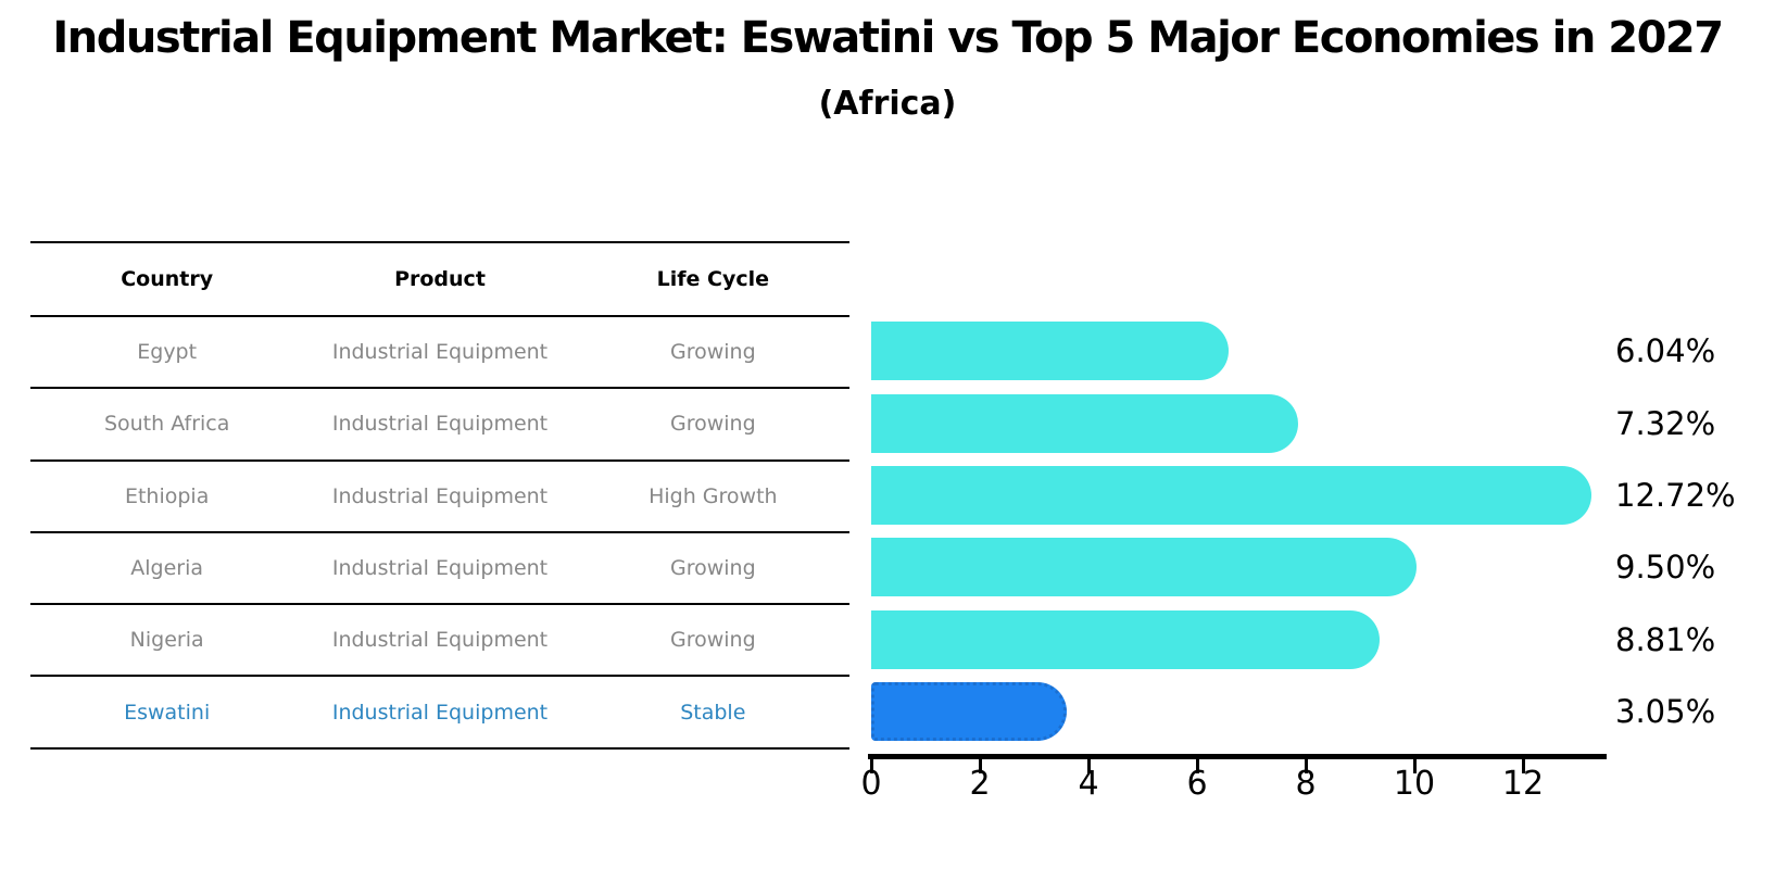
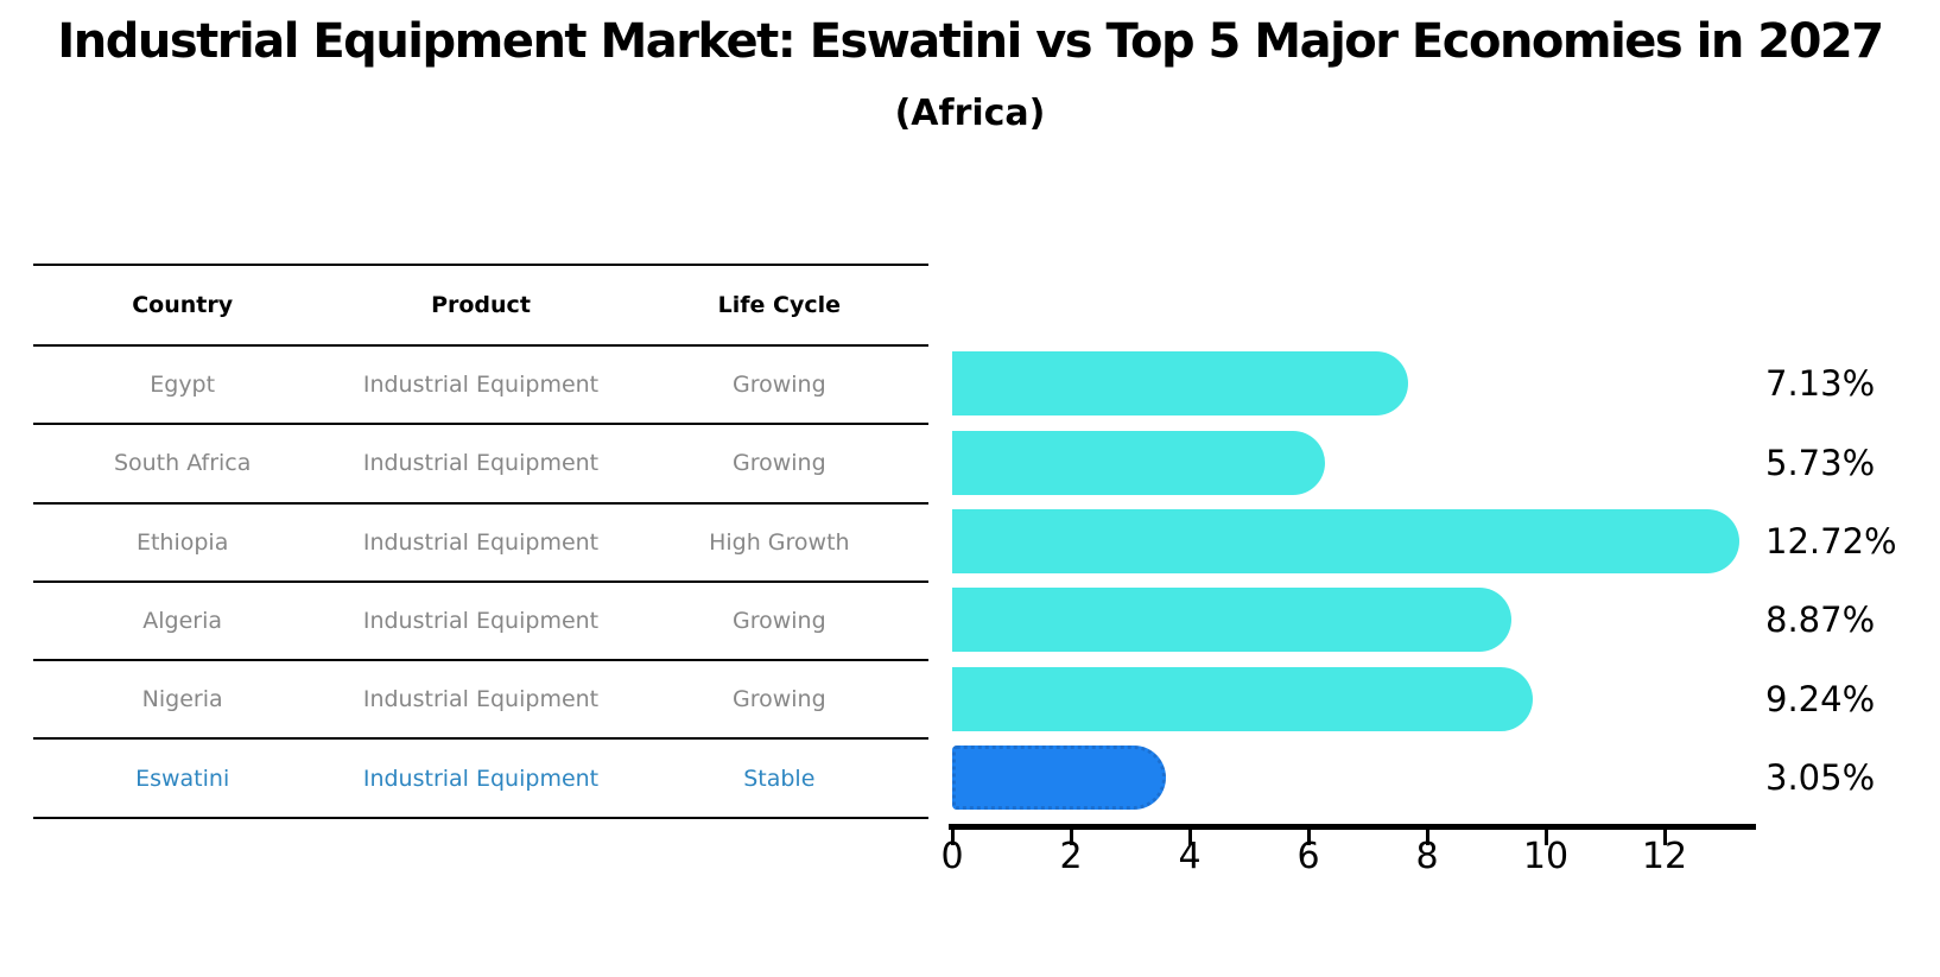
Egypt: 6.04% -> 7.13%
South Africa: 7.32% -> 5.73%
Algeria: 9.50% -> 8.87%
Nigeria: 8.81% -> 9.24%
